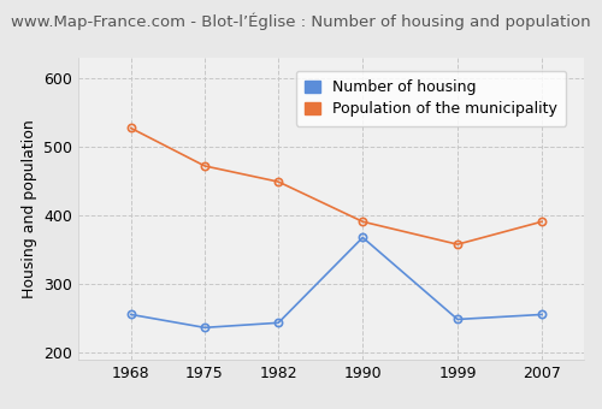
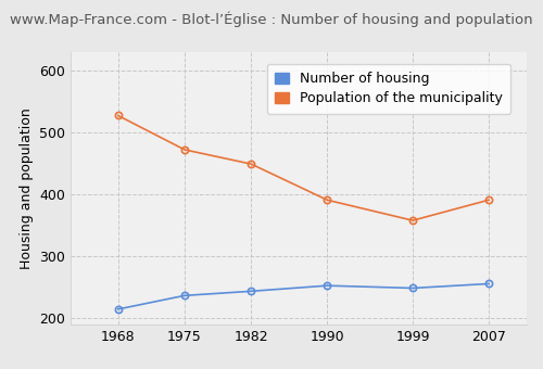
Number of housing/1968: 256 -> 215
Number of housing/1990: 368 -> 253
